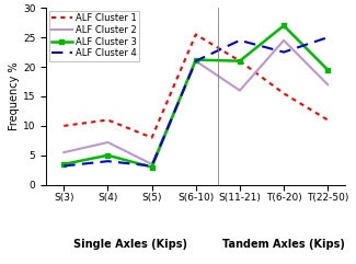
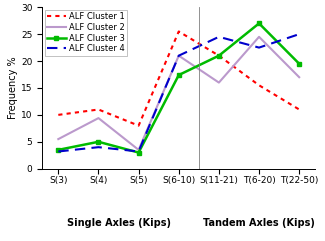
ALF Cluster 2/S(4): 7.2 -> 9.4
ALF Cluster 3/S(6-10): 21.2 -> 17.4
